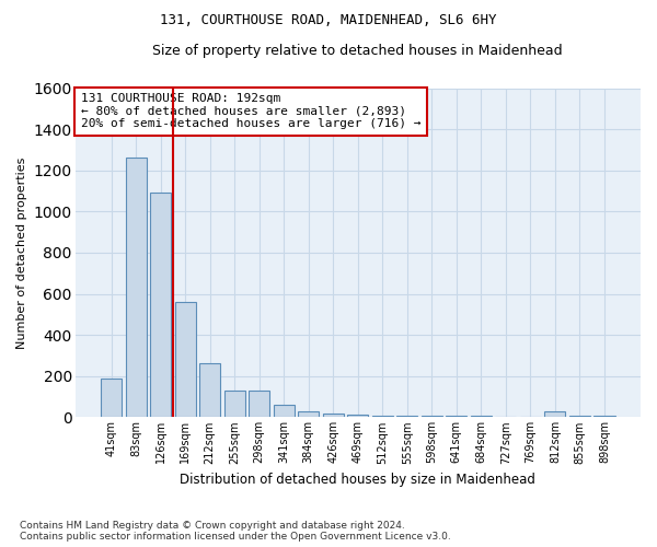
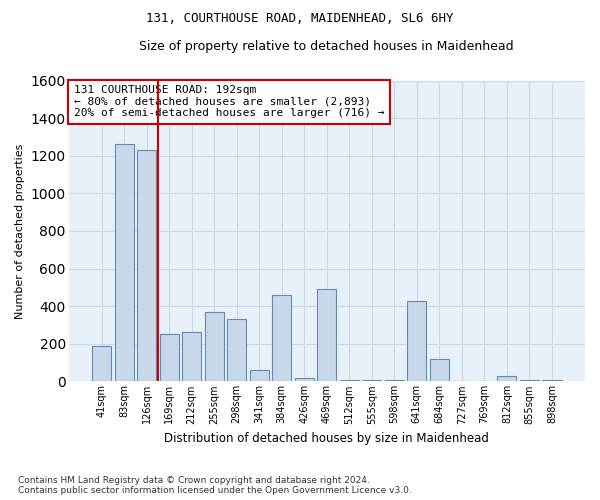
126sqm: 1100 -> 1230
169sqm: 560 -> 250
255sqm: 130 -> 370
298sqm: 130 -> 330
384sqm: 30 -> 460
469sqm: 20 -> 490
641sqm: 0 -> 430
684sqm: 0 -> 120
